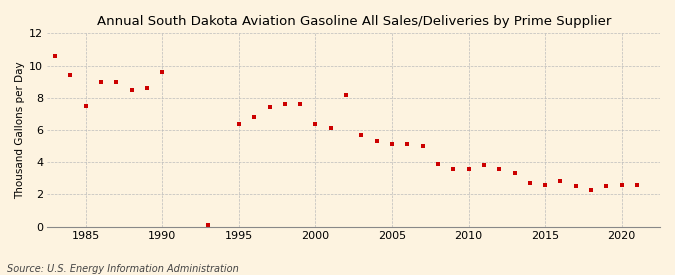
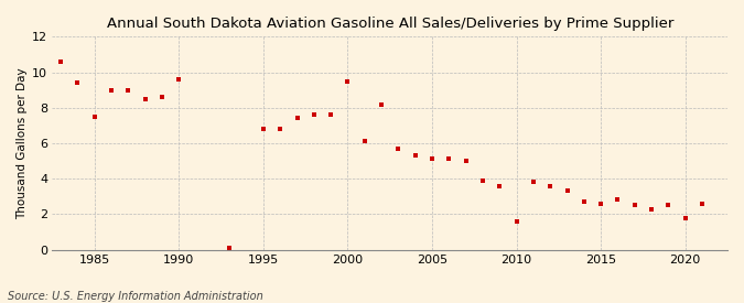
1995: 6.4 -> 6.8
2000: 6.4 -> 9.5
2010: 3.6 -> 1.6
2020: 2.6 -> 1.8
